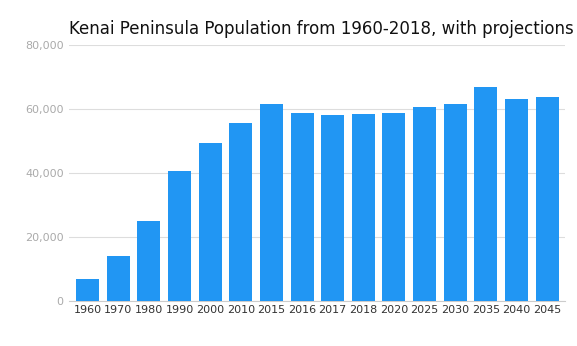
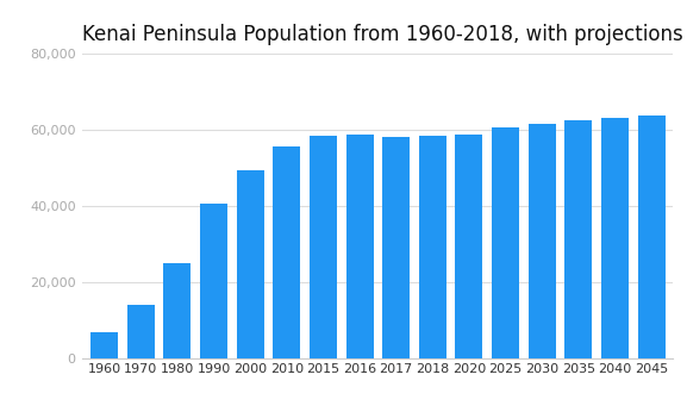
2015: 61,500 -> 58,500
2035: 67,000 -> 62,500
